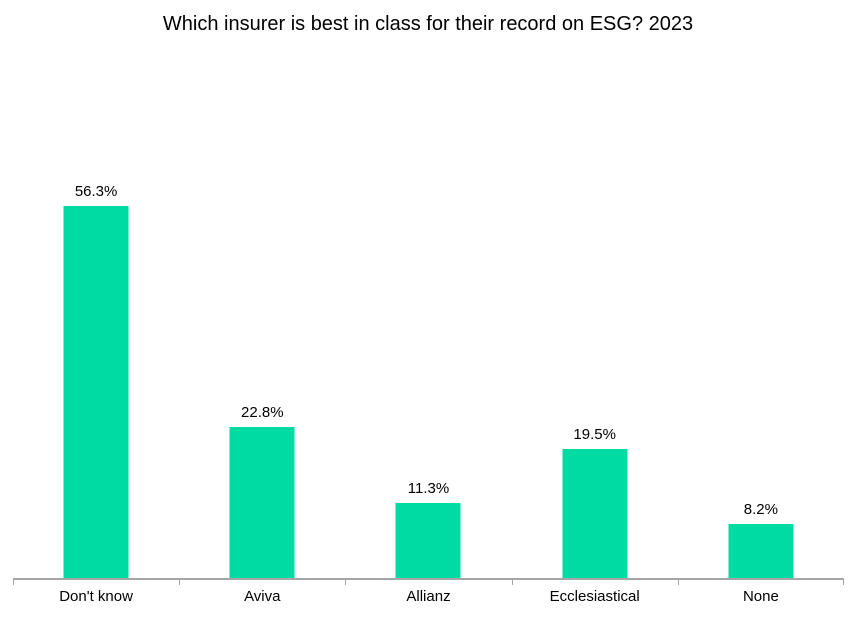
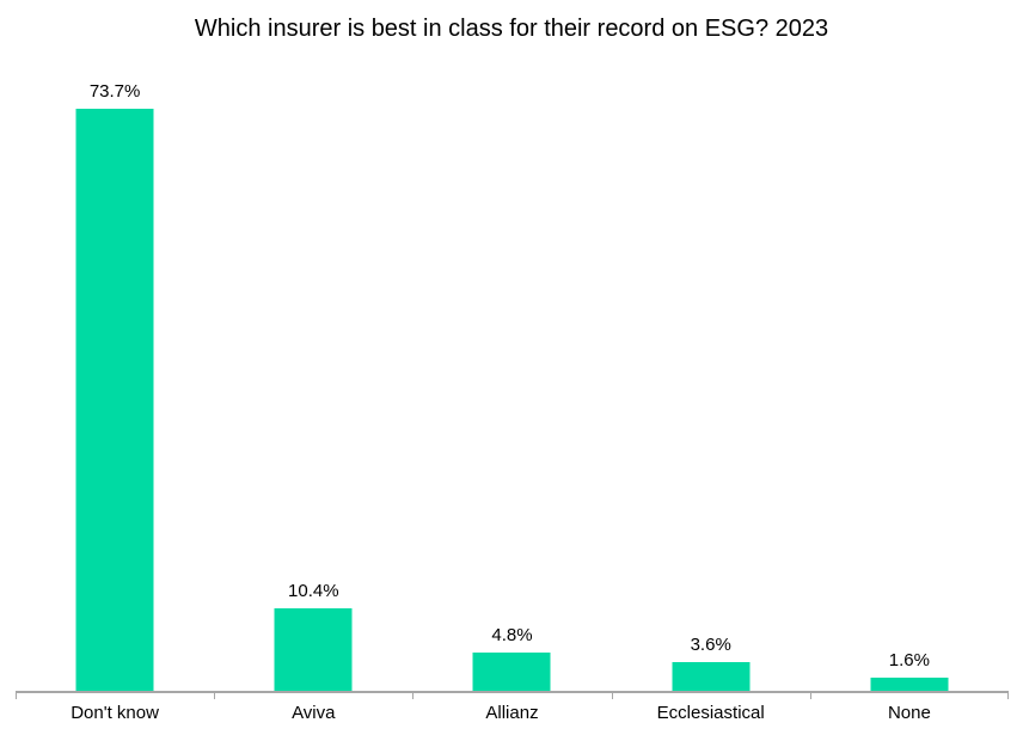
Don't know: 56.3% -> 73.7%
Aviva: 22.8% -> 10.4%
Allianz: 11.3% -> 4.8%
Ecclesiastical: 19.5% -> 3.6%
None: 8.2% -> 1.6%
